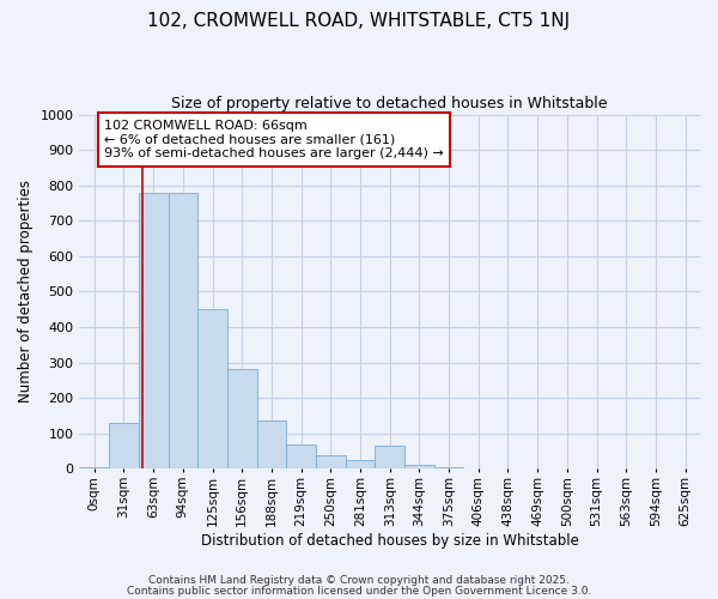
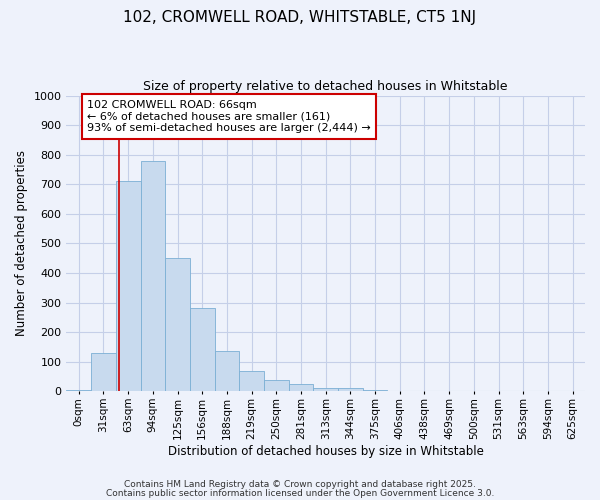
63sqm: 780 -> 710
313sqm: 65 -> 10
